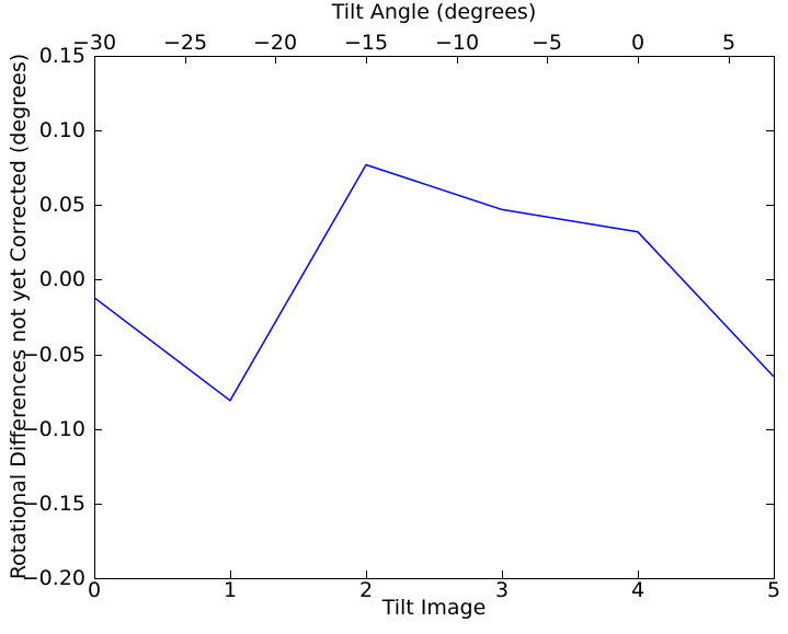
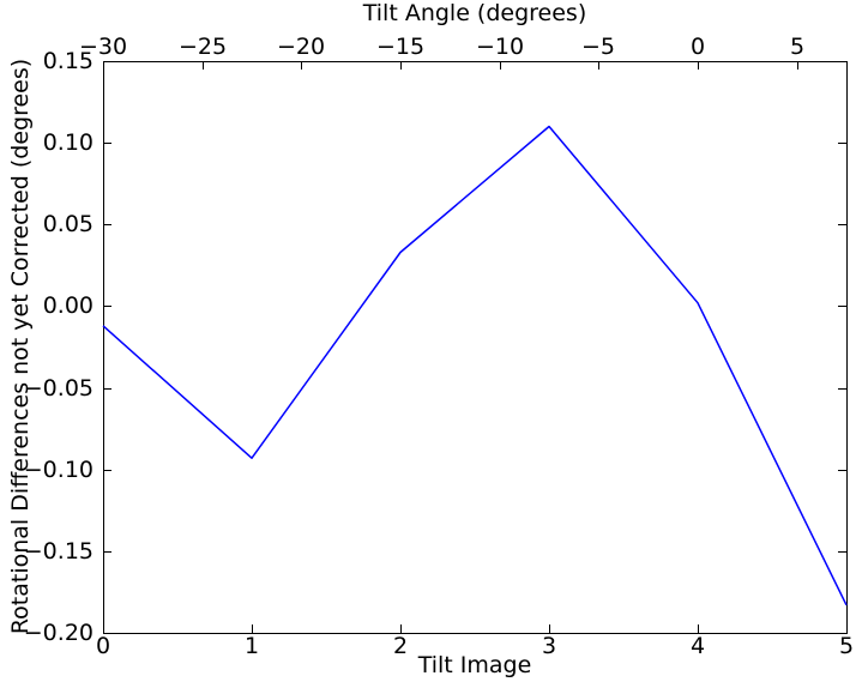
1: -0.081 -> -0.093
2: 0.077 -> 0.033
3: 0.047 -> 0.110
4: 0.032 -> 0.002
5: -0.065 -> -0.183
